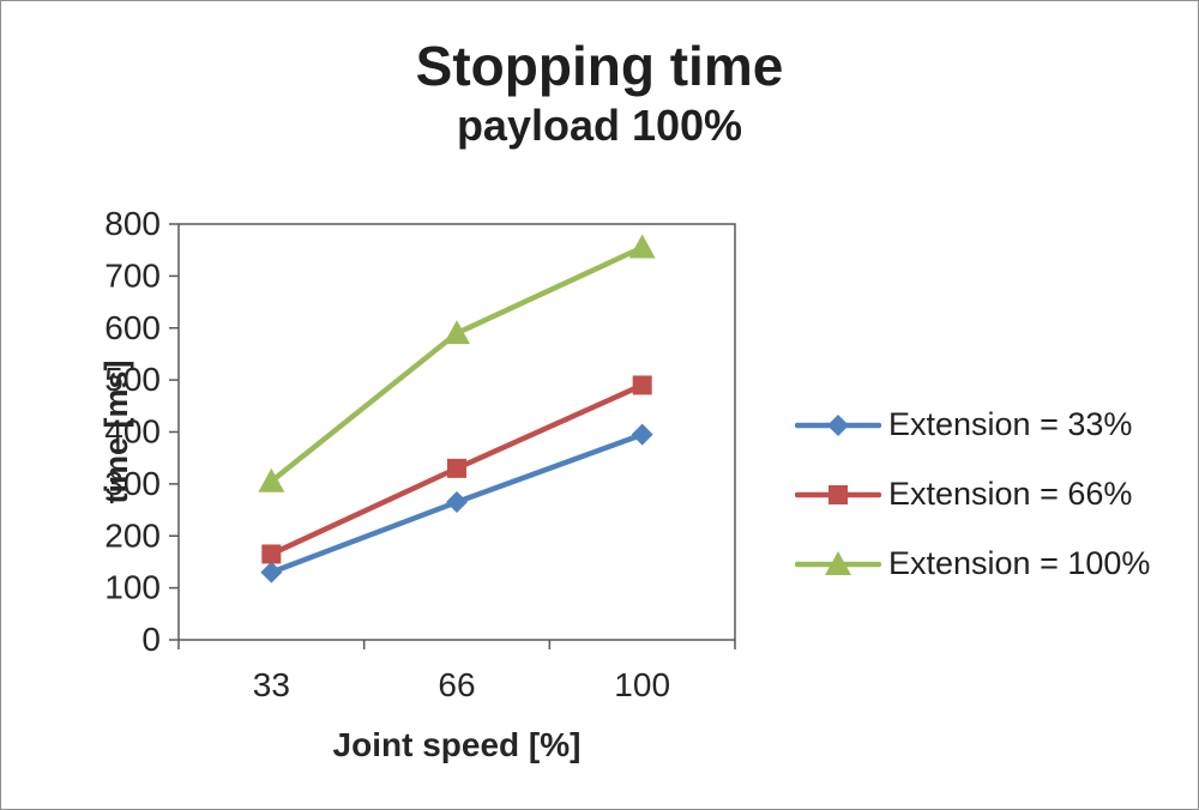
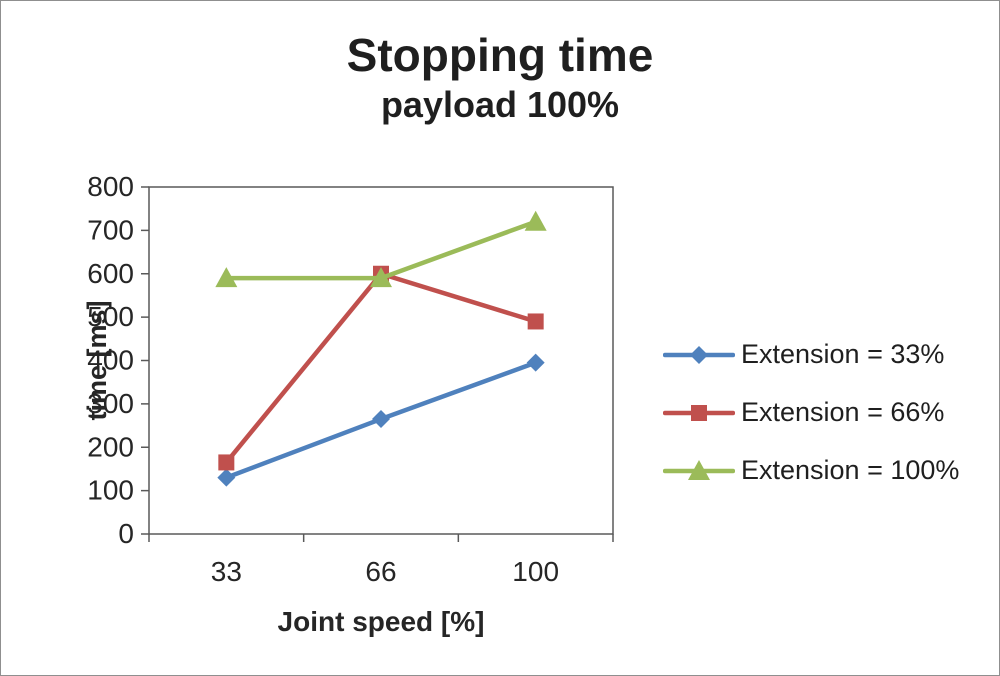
Extension = 100%/33: 300 -> 590
Extension = 66%/66: 330 -> 600
Extension = 100%/100: 760 -> 720
